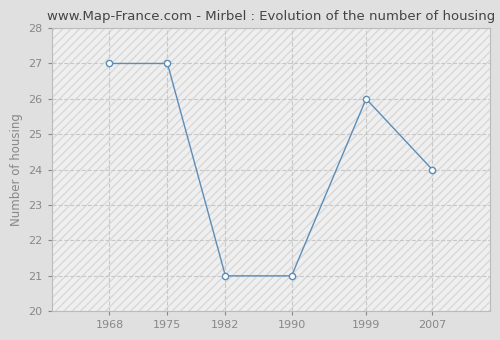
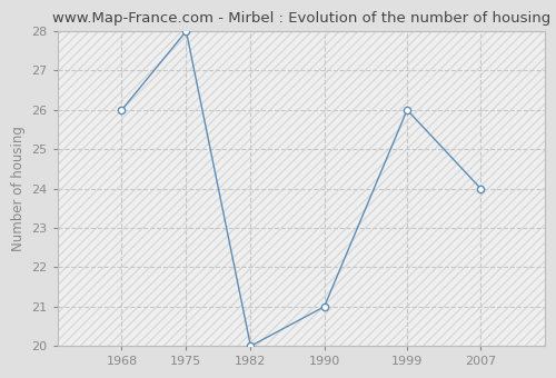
1968: 27 -> 26
1975: 27 -> 28
1982: 21 -> 20
